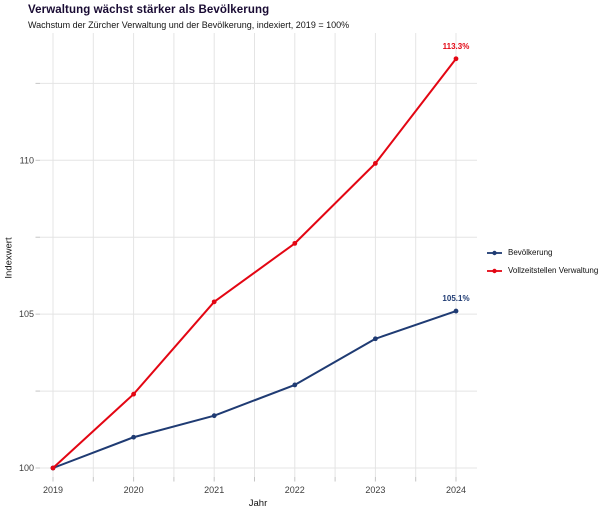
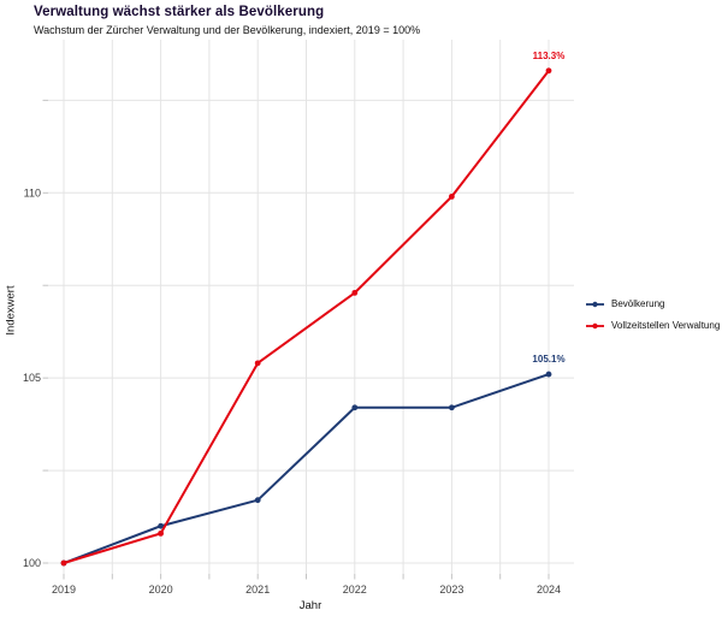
Vollzeitstellen Verwaltung/2020: 102.4 -> 100.8
Bevölkerung/2022: 102.7 -> 104.2
